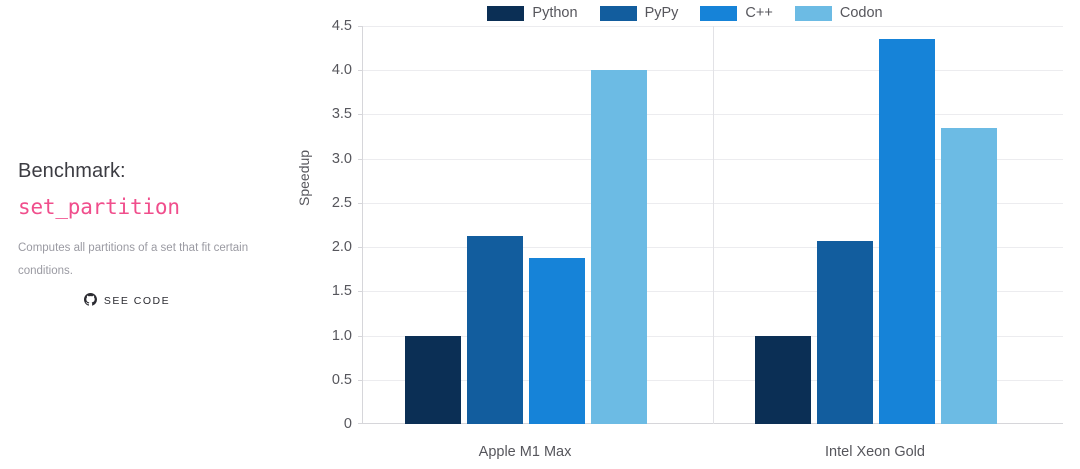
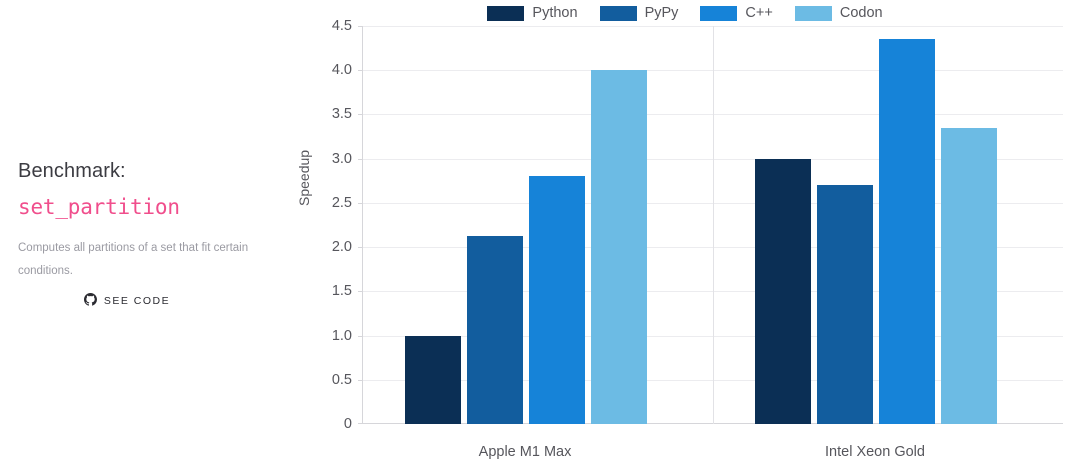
C++/Apple M1 Max: 1.9 -> 2.8
Python/Intel Xeon Gold: 1 -> 3
PyPy/Intel Xeon Gold: 2.1 -> 2.7
